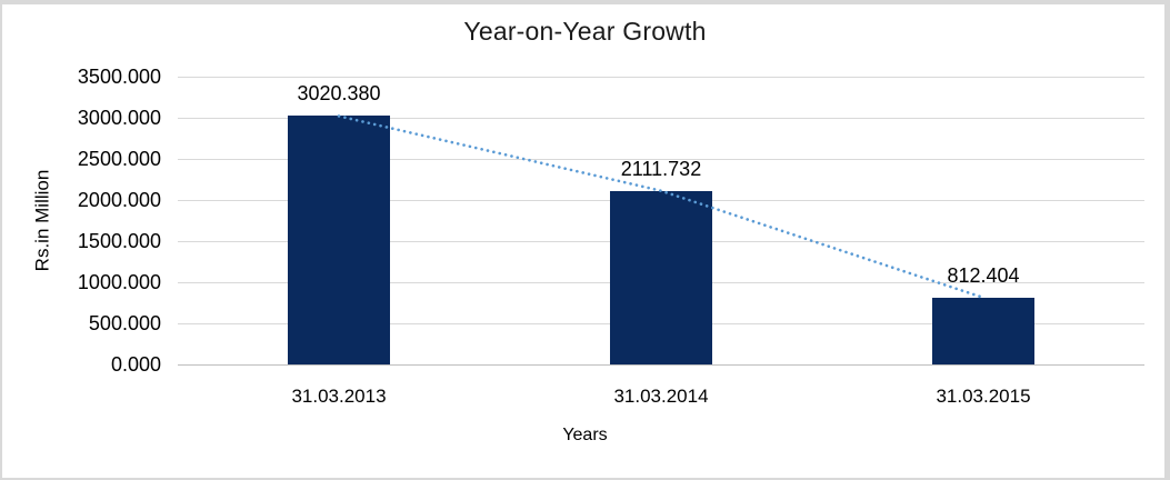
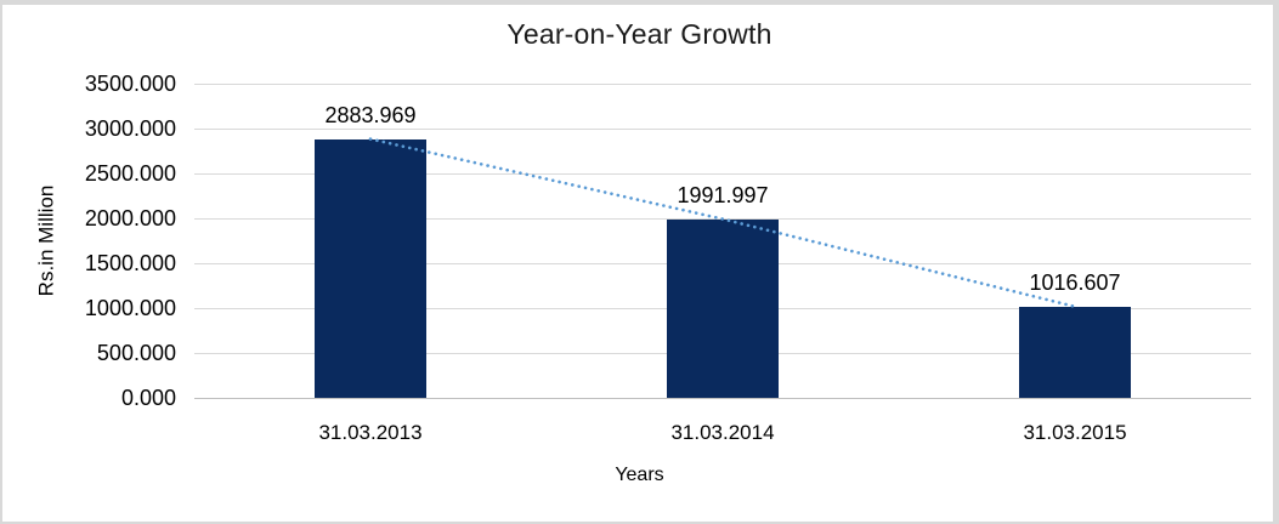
31.03.2013: 3020.380 -> 2883.969
31.03.2014: 2111.732 -> 1991.997
31.03.2015: 812.404 -> 1016.607
